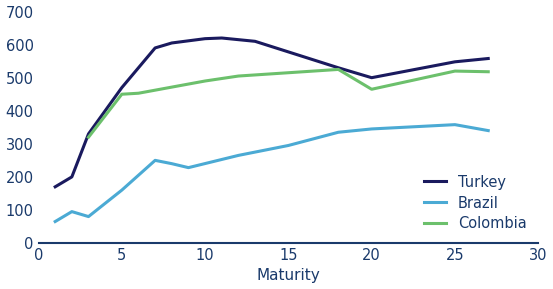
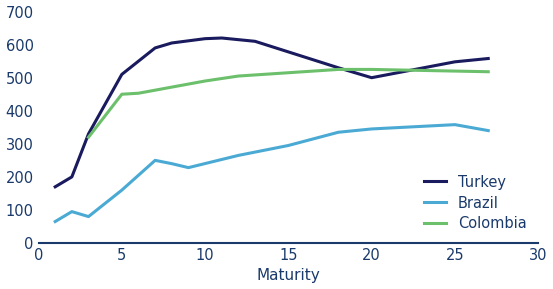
Turkey/5: 470 -> 510
Colombia/20: 465 -> 525
